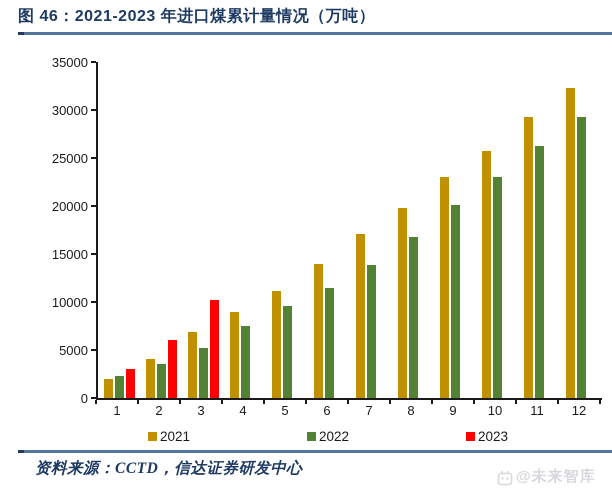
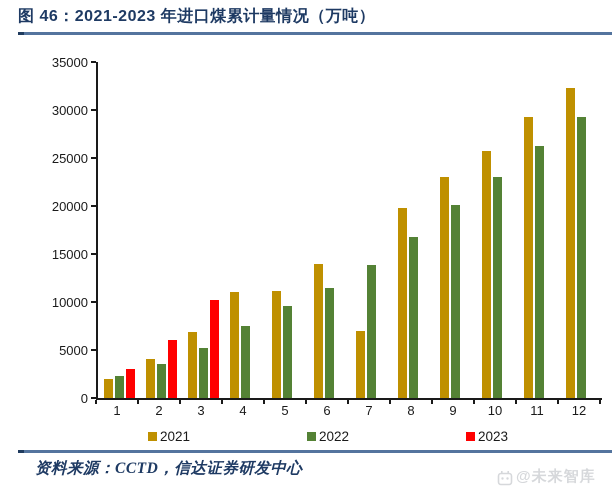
2021/4: 9000 -> 11000
2021/7: 17000 -> 7000
